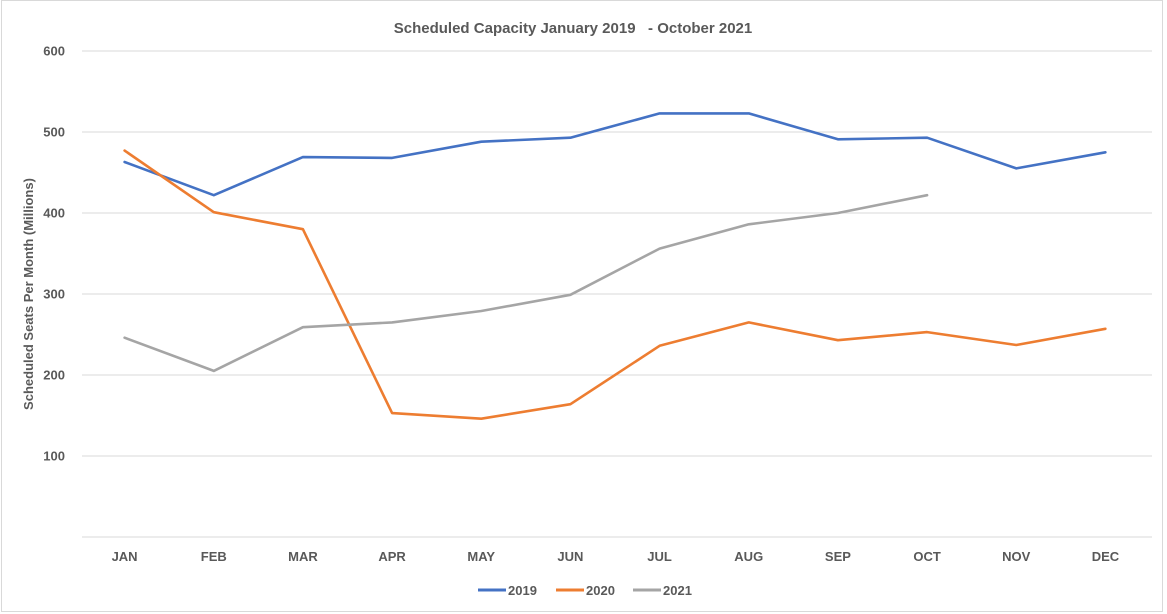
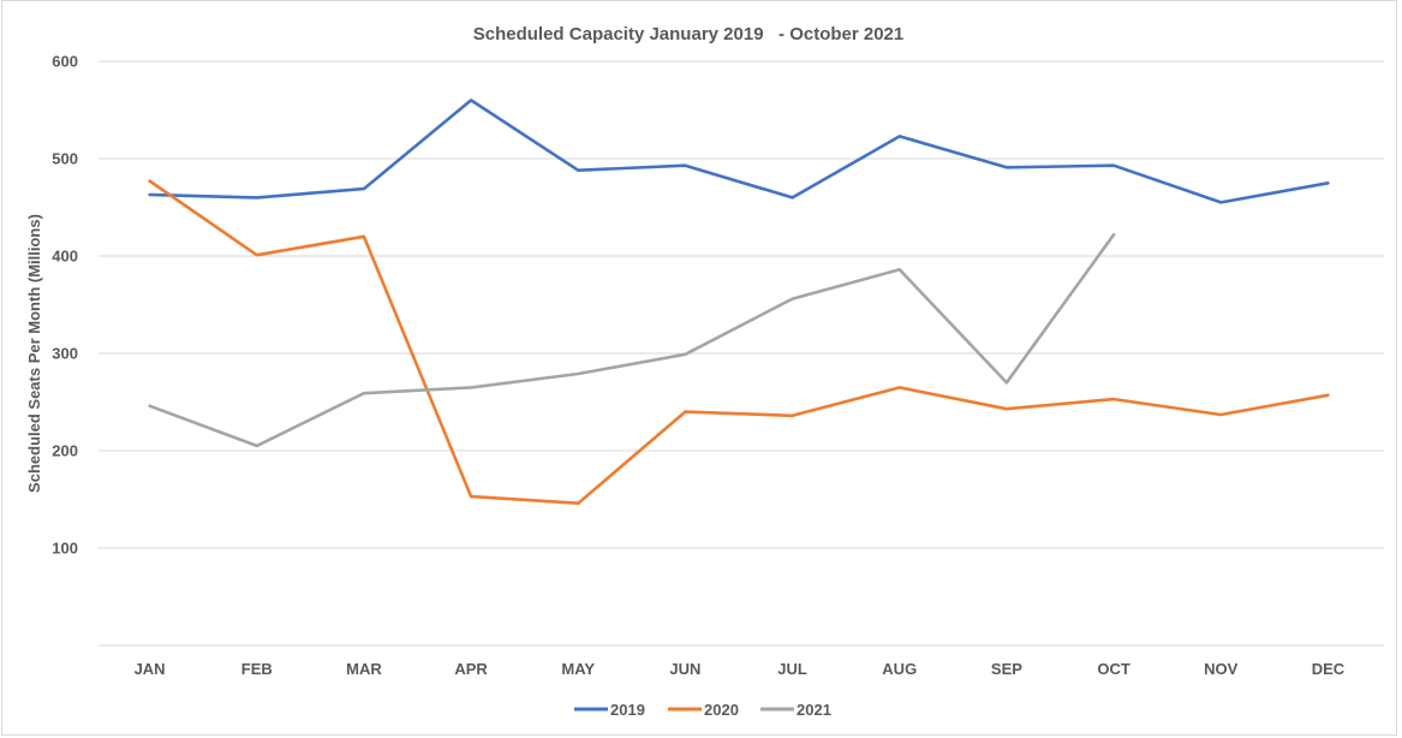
2019/FEB: 420 -> 460
2020/MAR: 380 -> 420
2019/APR: 470 -> 560
2020/JUN: 160 -> 240
2019/JUL: 520 -> 460
2021/SEP: 400 -> 270
